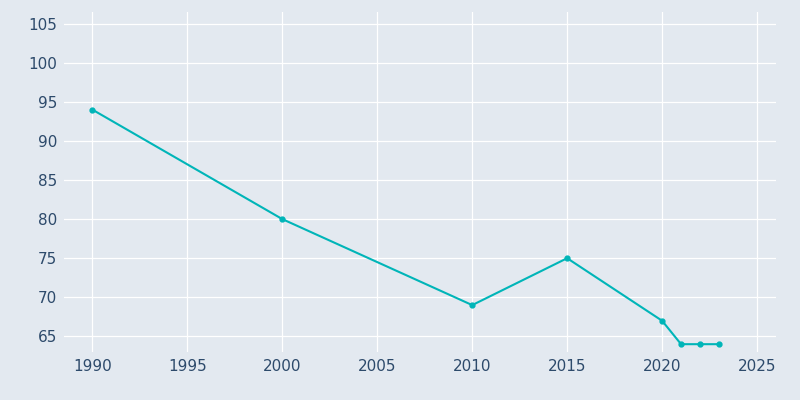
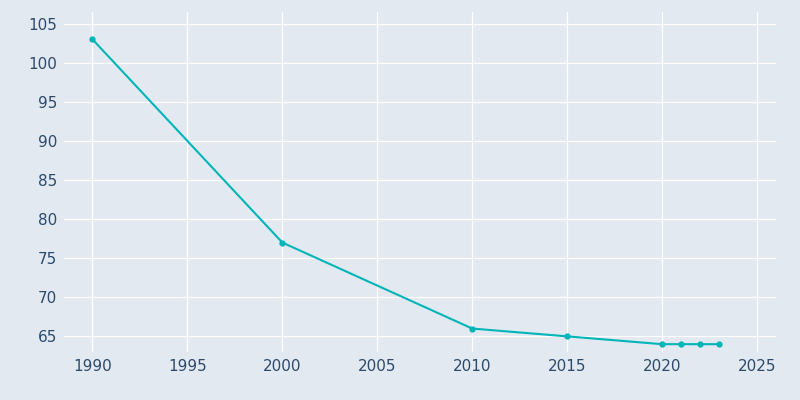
1990: 94 -> 103
2000: 80 -> 77
2010: 69 -> 66
2015: 75 -> 65
2020: 67 -> 64
